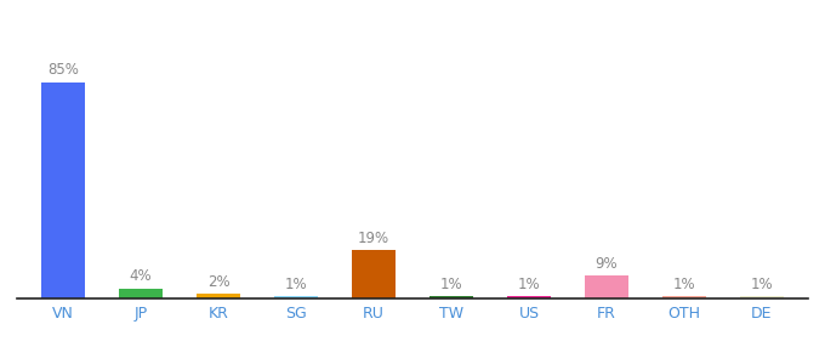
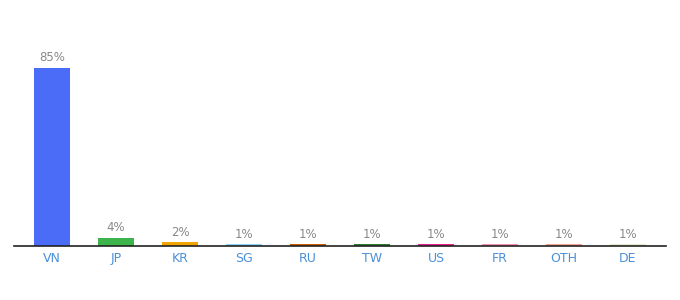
RU: 19% -> 1%
FR: 9% -> 1%
